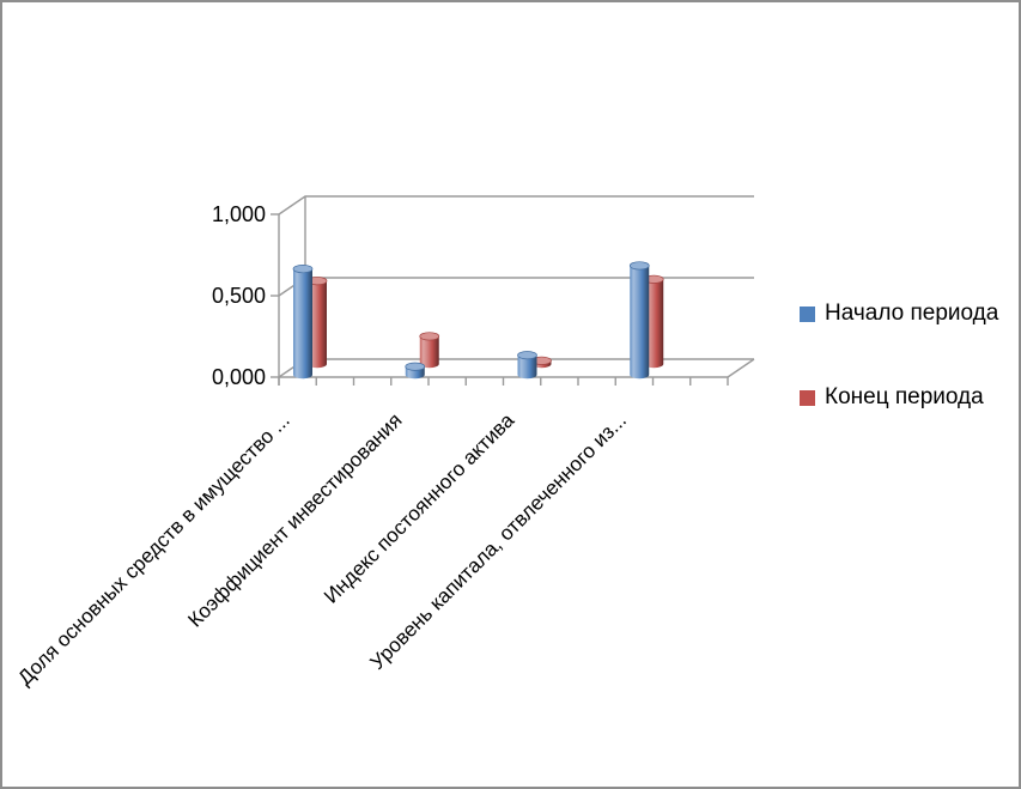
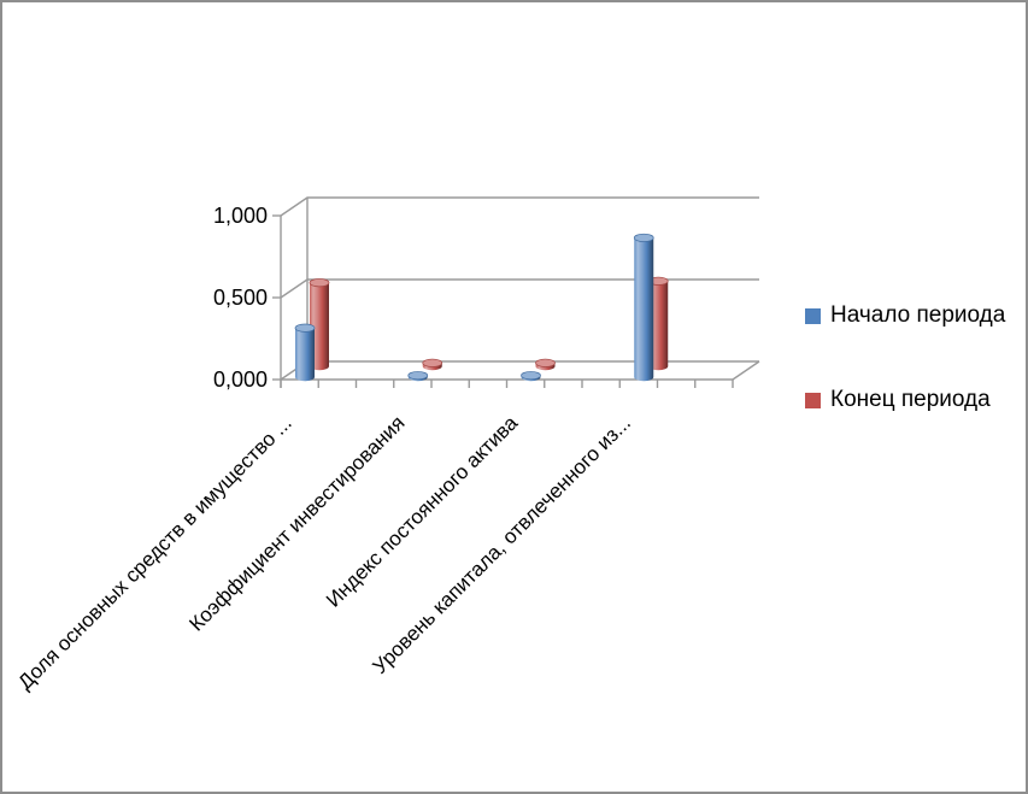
Начало периода/Доля основных средств в имущество ...: 0,65 -> 0,30
Начало периода/Коэффициент инвестирования: 0,05 -> 0,01
Конец периода/Коэффициент инвестирования: 0,17 -> 0,02
Начало периода/Индекс постоянного актива: 0,12 -> 0,01
Начало периода/Уровень капитала, отвлеченного из...: 0,67 -> 0,85
